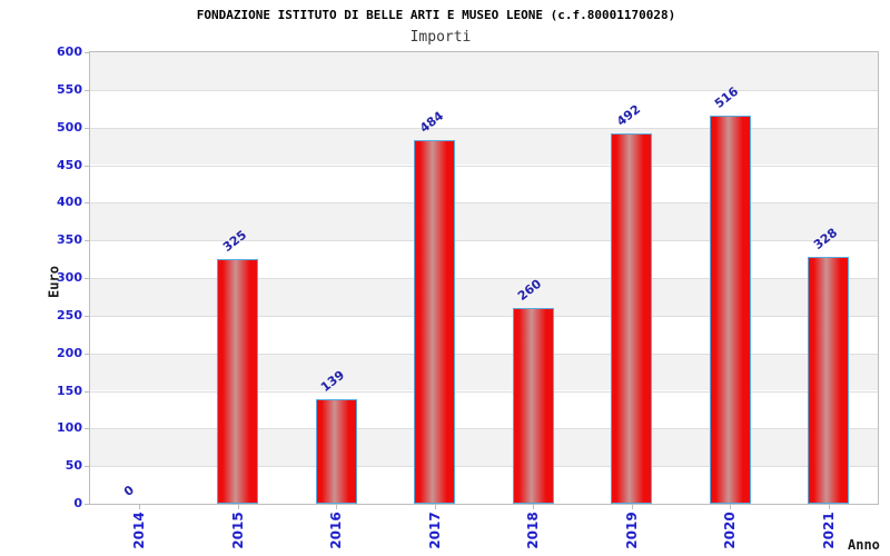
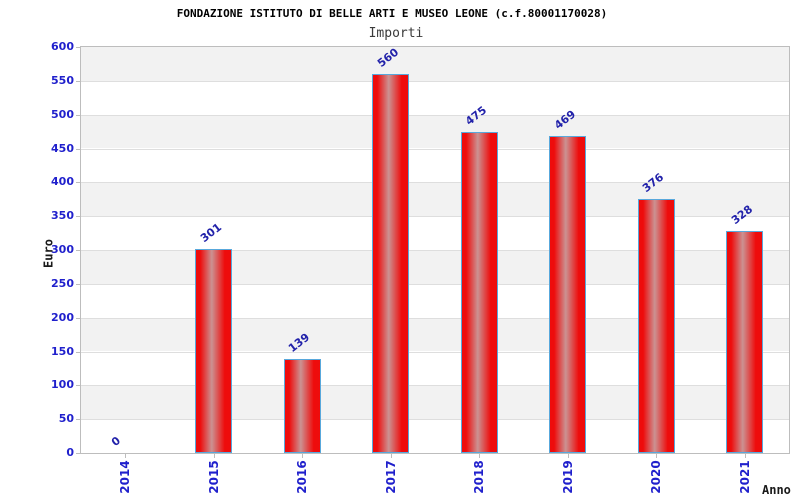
2015: 325 -> 301
2017: 484 -> 560
2018: 260 -> 475
2019: 492 -> 469
2020: 516 -> 376
